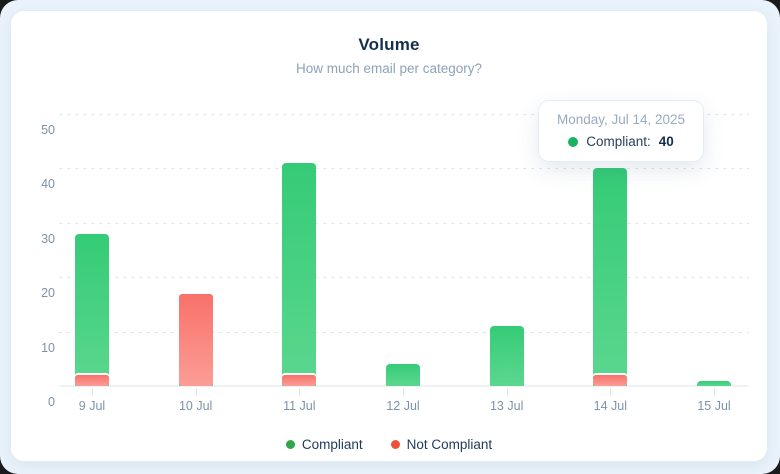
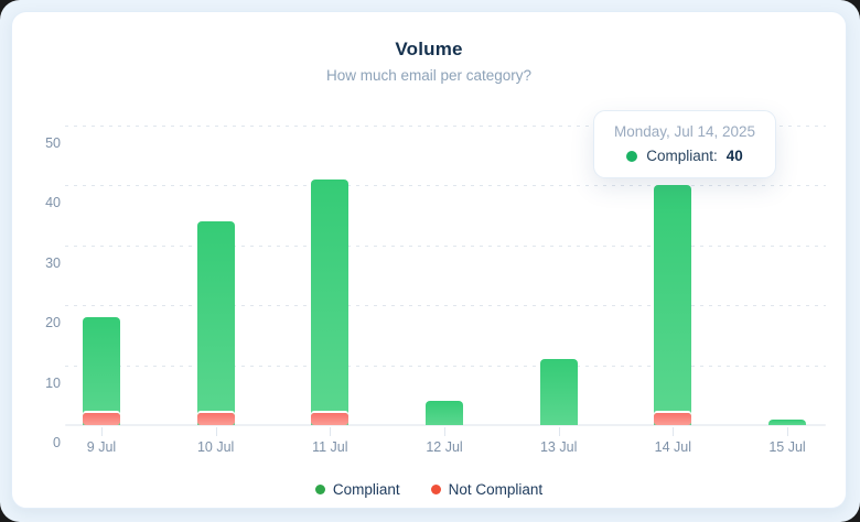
Compliant/9 Jul: 28 -> 18
Compliant/10 Jul: 15 -> 34
Not Compliant/10 Jul: 17 -> 2
